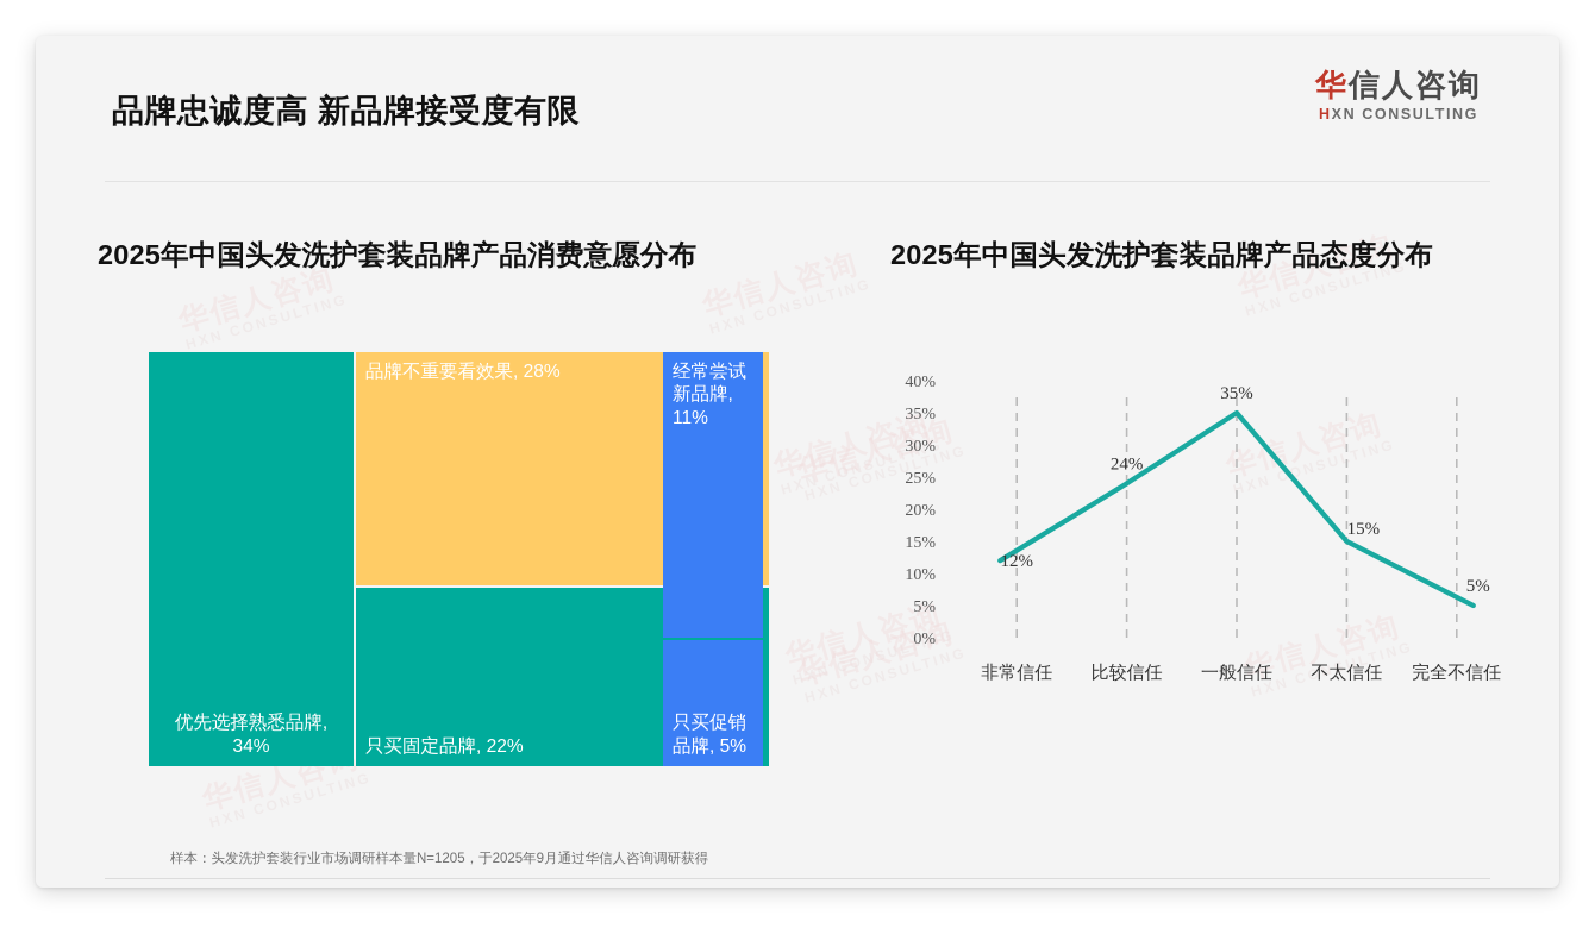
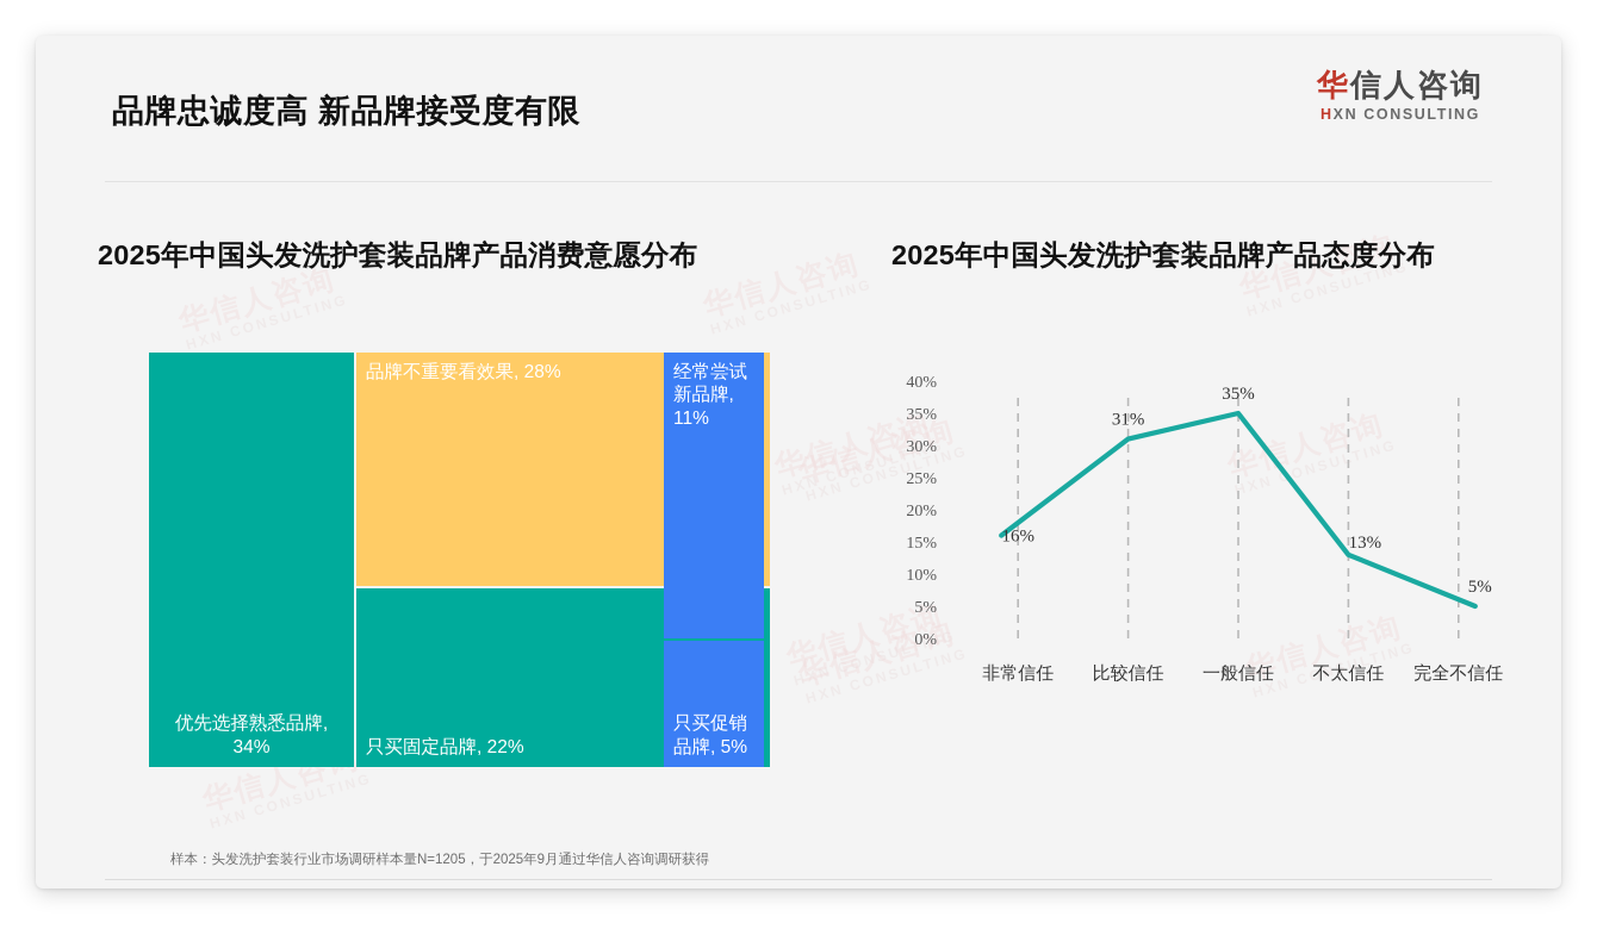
2025年中国头发洗护套装品牌产品态度分布/非常信任: 12% -> 16%
2025年中国头发洗护套装品牌产品态度分布/比较信任: 24% -> 31%
2025年中国头发洗护套装品牌产品态度分布/不太信任: 15% -> 13%
